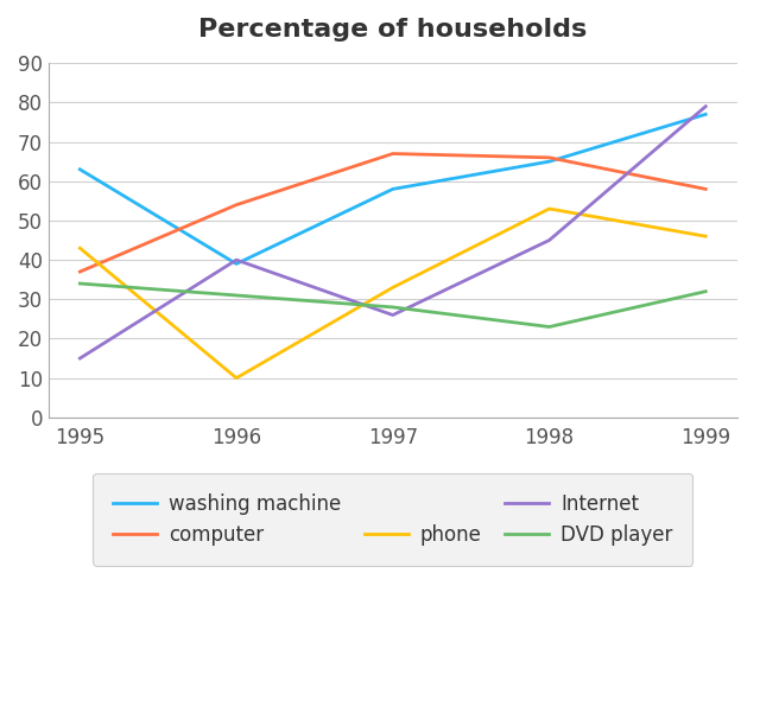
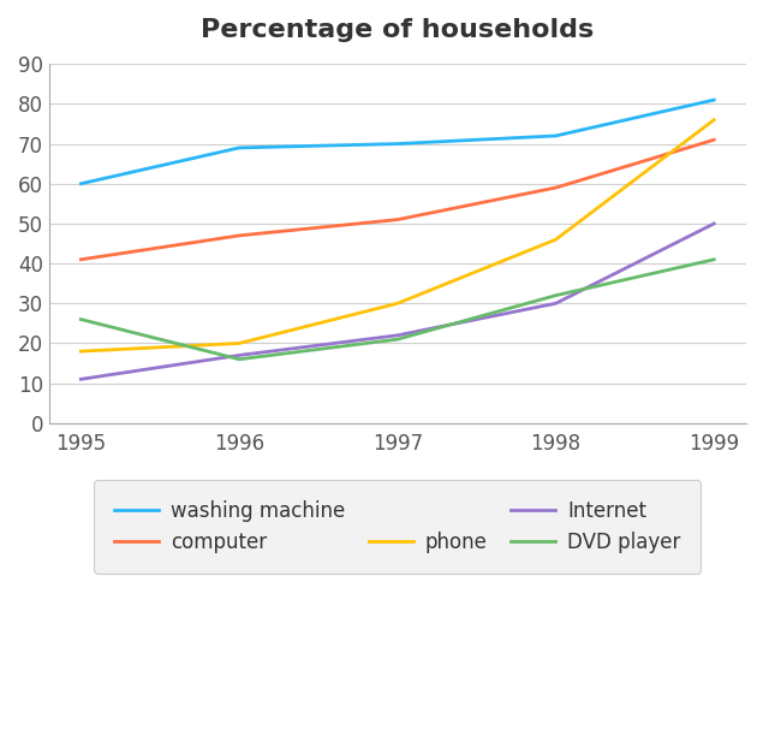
washing machine/1995: 63 -> 60
computer/1995: 37 -> 41
phone/1995: 43 -> 18
Internet/1995: 15 -> 11
DVD player/1995: 34 -> 26
washing machine/1996: 39 -> 69
computer/1996: 54 -> 47
phone/1996: 10 -> 20
Internet/1996: 40 -> 17
DVD player/1996: 31 -> 16
washing machine/1997: 58 -> 70
computer/1997: 67 -> 51
phone/1997: 33 -> 30
Internet/1997: 26 -> 22
DVD player/1997: 28 -> 21
washing machine/1998: 65 -> 72
computer/1998: 66 -> 59
phone/1998: 53 -> 46
Internet/1998: 45 -> 30
DVD player/1998: 23 -> 32
washing machine/1999: 77 -> 81
computer/1999: 58 -> 71
phone/1999: 46 -> 76
Internet/1999: 79 -> 50
DVD player/1999: 32 -> 41
